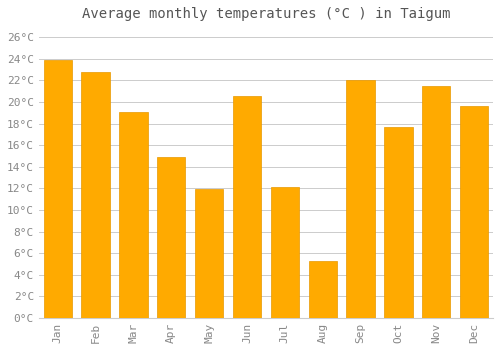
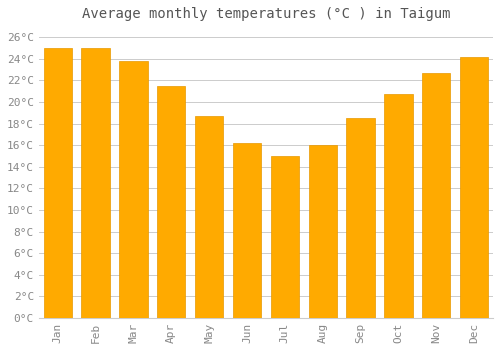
Jan: 23.9°C -> 25.0°C
Feb: 22.8°C -> 25.0°C
Mar: 19.1°C -> 23.8°C
Apr: 14.9°C -> 21.5°C
May: 11.9°C -> 18.7°C
Jun: 20.5°C -> 16.2°C
Jul: 12.1°C -> 15.0°C
Aug: 5.3°C -> 16.0°C
Sep: 22.0°C -> 18.5°C
Oct: 17.7°C -> 20.7°C
Nov: 21.5°C -> 22.7°C
Dec: 19.6°C -> 24.2°C
